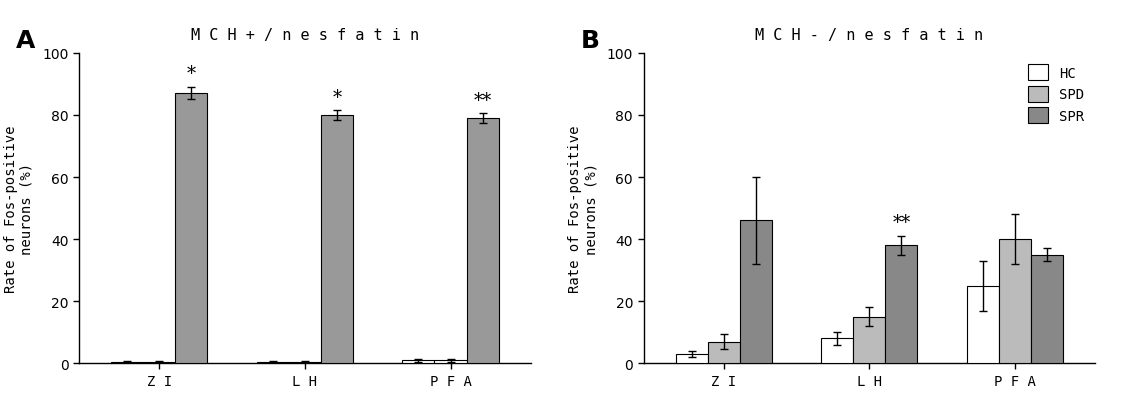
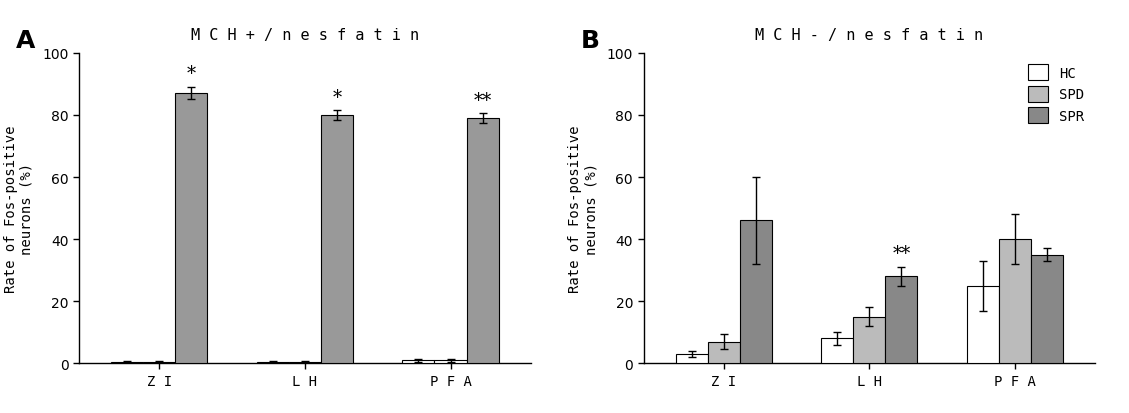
M C H - / n e s f a t i n/SPR/L H: 38 -> 28
